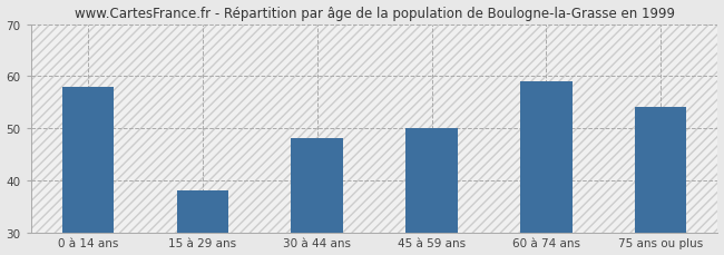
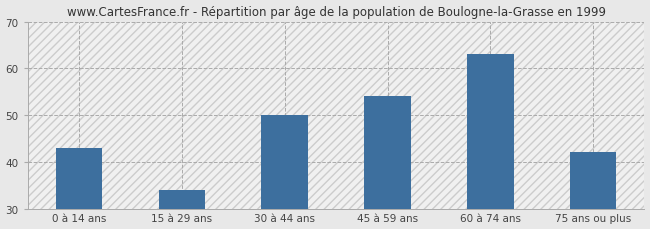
0 à 14 ans: 58 -> 43
15 à 29 ans: 38 -> 34
30 à 44 ans: 48 -> 50
45 à 59 ans: 50 -> 54
60 à 74 ans: 59 -> 63
75 ans ou plus: 54 -> 42
